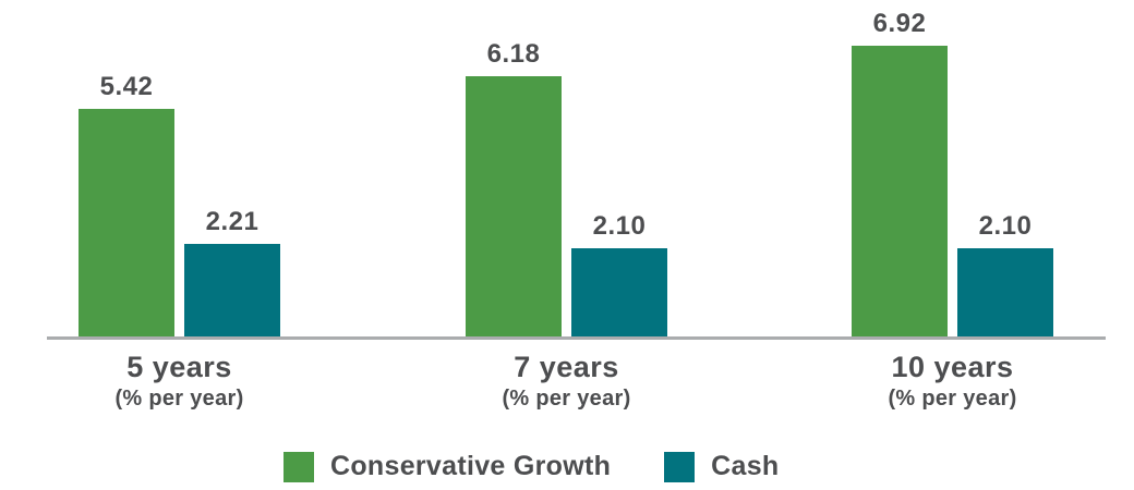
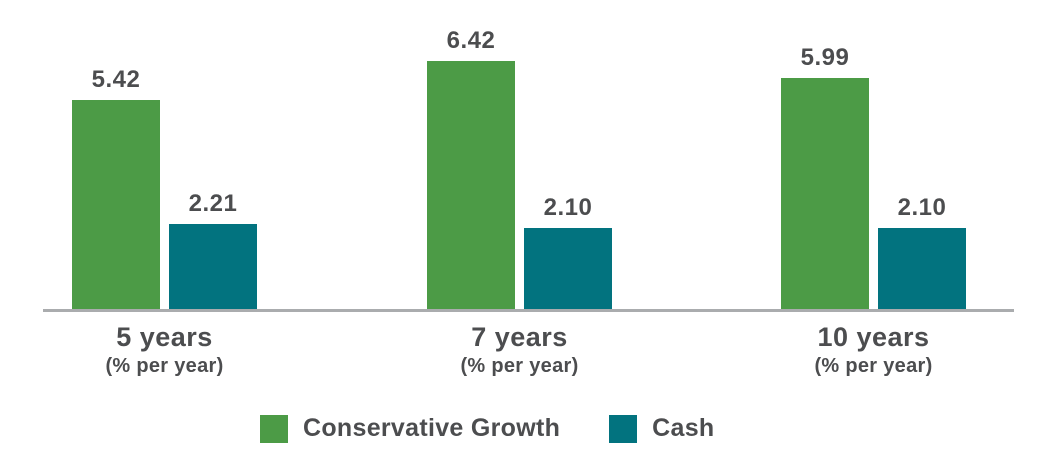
Conservative Growth/7 years: 6.18 -> 6.42
Conservative Growth/10 years: 6.92 -> 5.99
